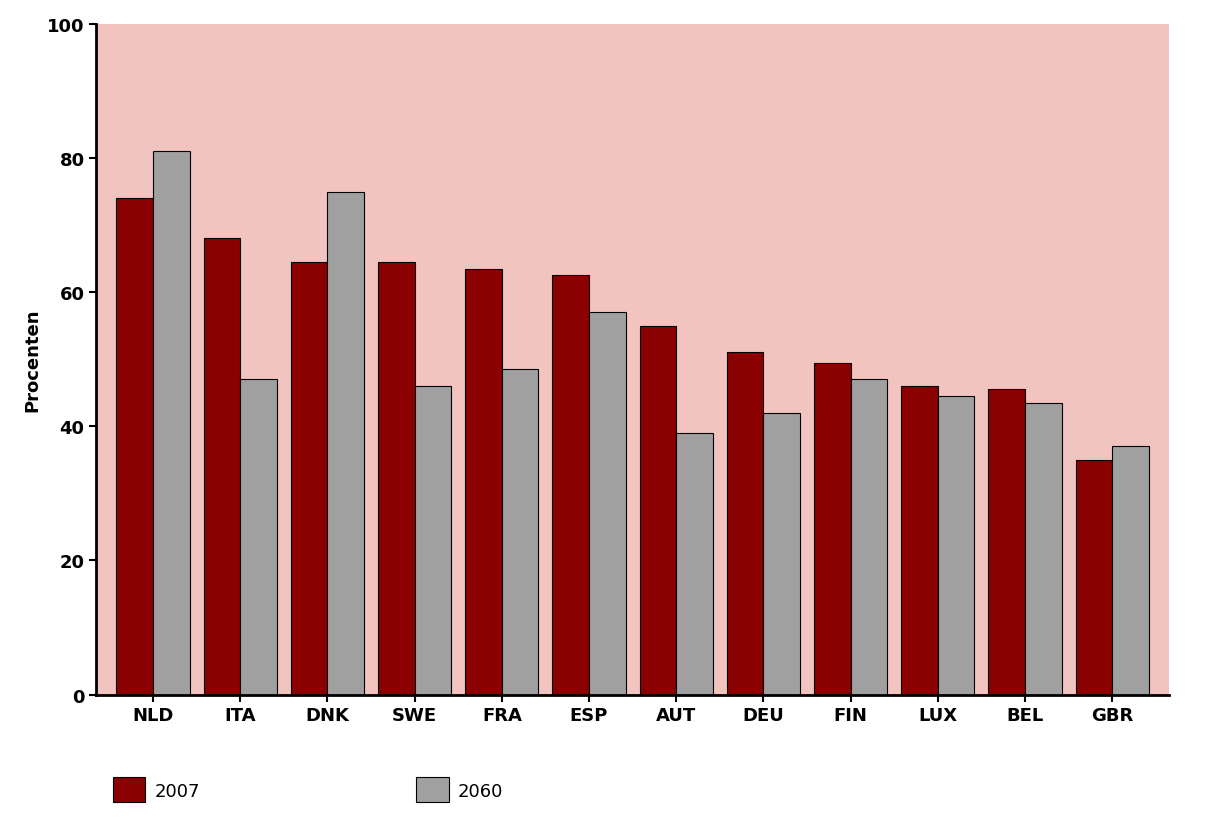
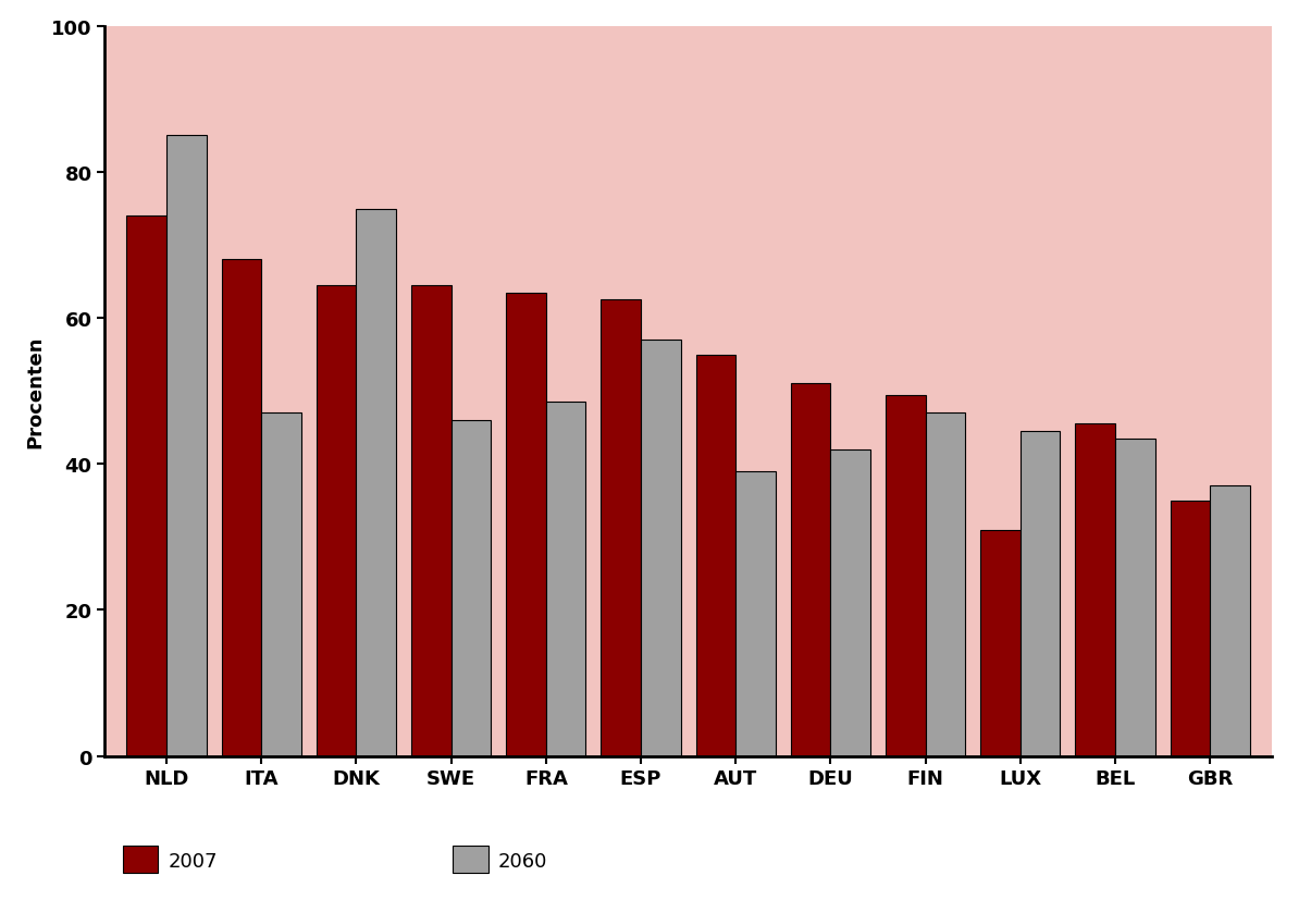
2060/NLD: 81.0 -> 85.0
2007/LUX: 46.0 -> 31.0
